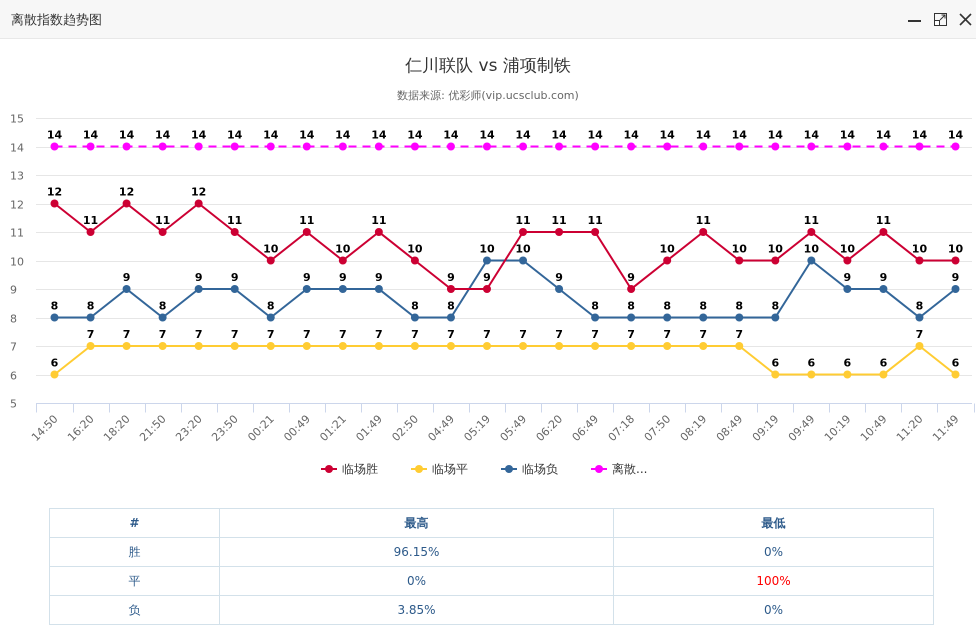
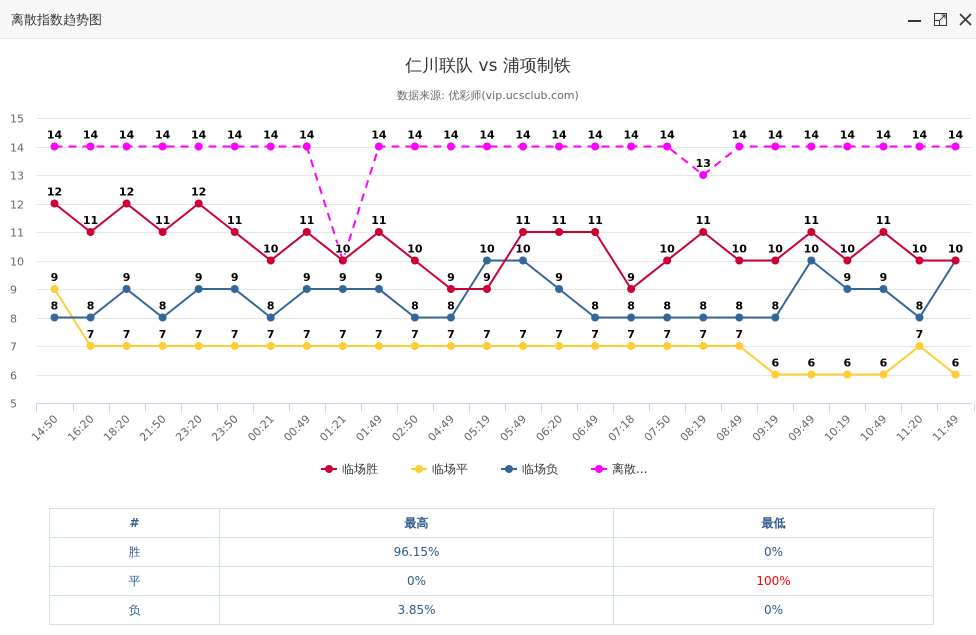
临场平/14:50: 6 -> 9
离散.../01:21: 14 -> 10
离散.../08:19: 14 -> 13
临场负/11:49: 9 -> 10
